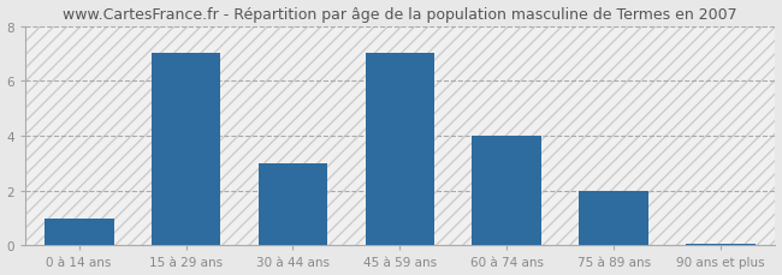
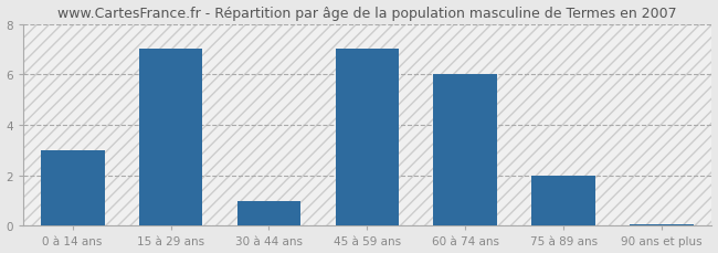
0 à 14 ans: 1.00 -> 3.00
30 à 44 ans: 3.00 -> 1.00
60 à 74 ans: 4.00 -> 6.00
